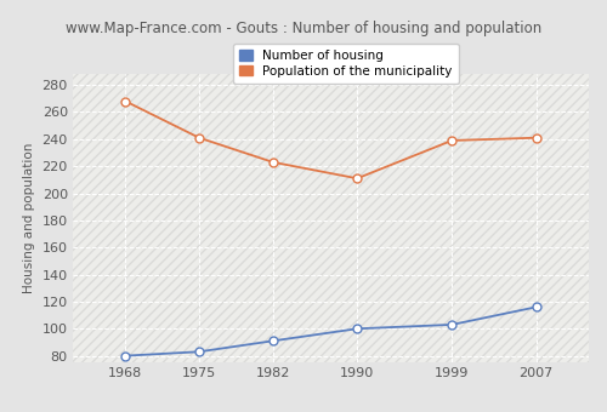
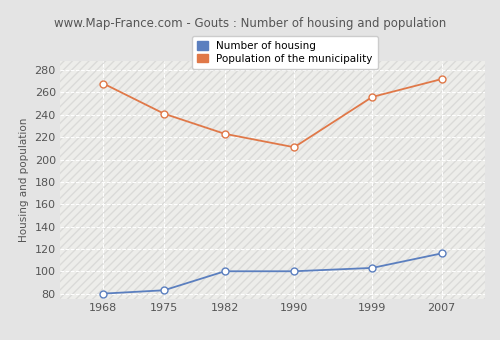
Number of housing/1982: 91 -> 100
Population of the municipality/1999: 239 -> 256
Population of the municipality/2007: 241 -> 272
